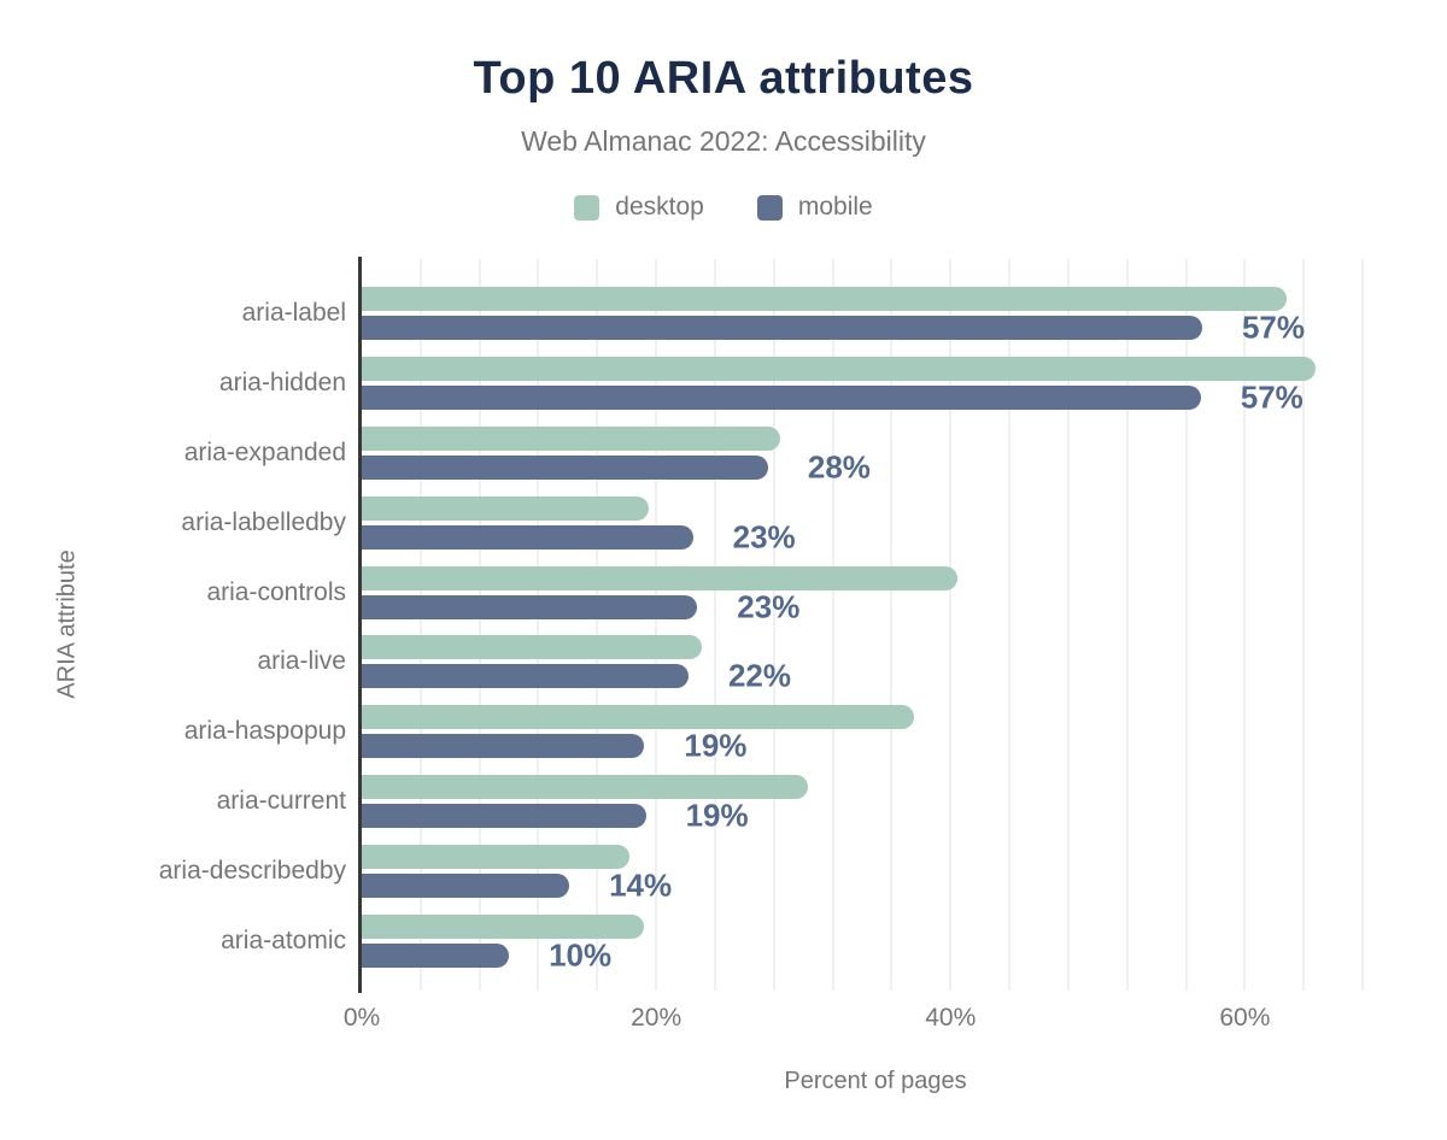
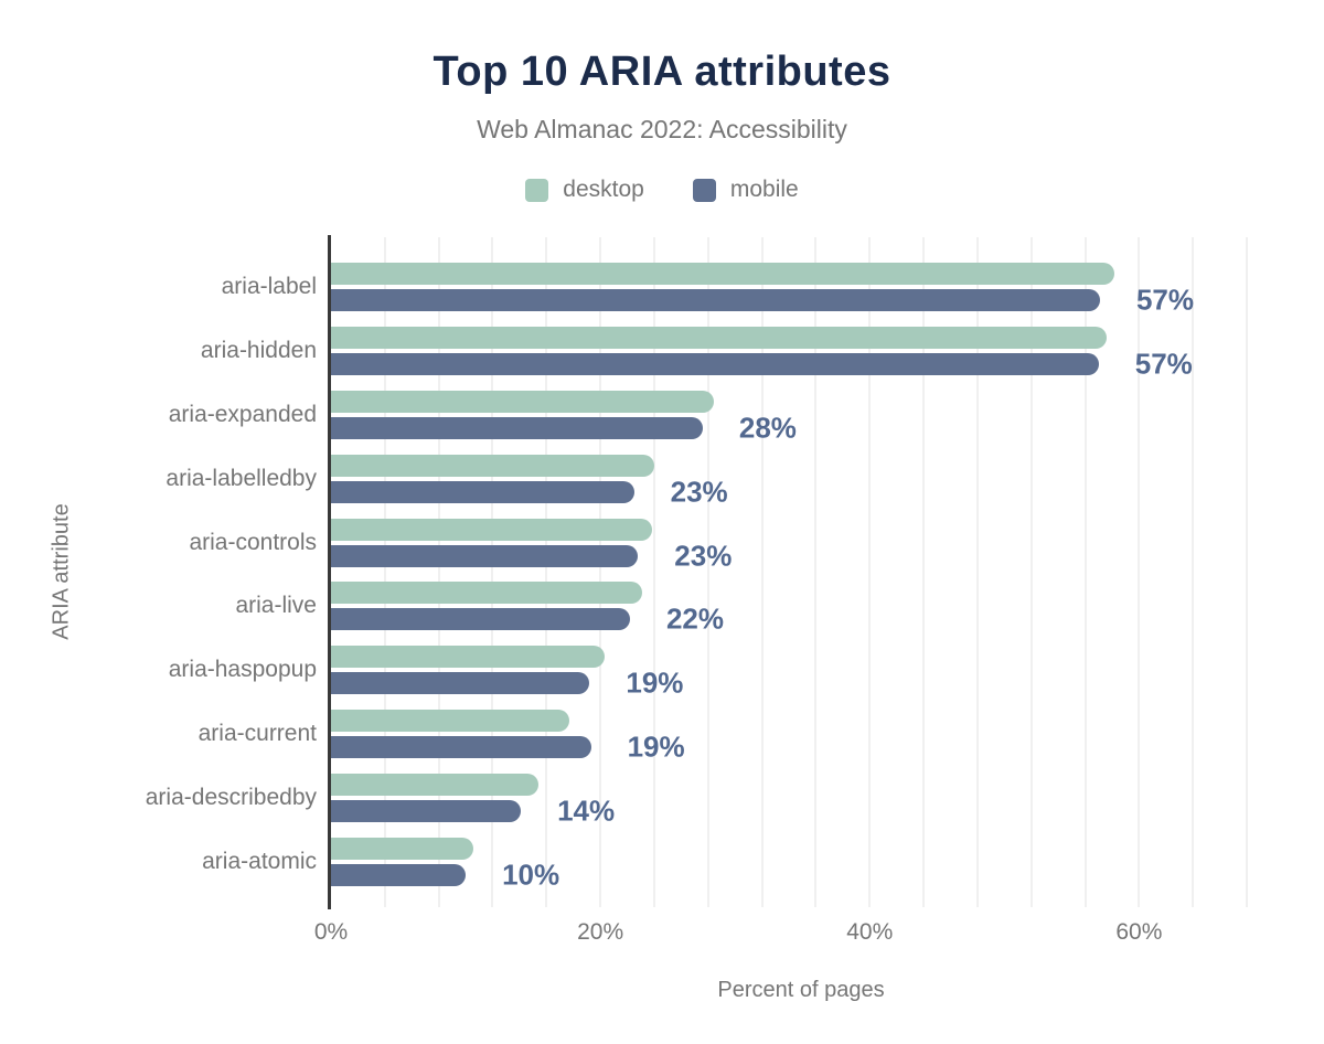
desktop/aria-label: 62.8% -> 58.2%
desktop/aria-hidden: 64.8% -> 57.6%
desktop/aria-labelledby: 19.5% -> 24.0%
desktop/aria-controls: 40.5% -> 23.8%
desktop/aria-haspopup: 37.5% -> 20.3%
desktop/aria-current: 30.3% -> 17.7%
desktop/aria-describedby: 18.2% -> 15.4%
desktop/aria-atomic: 19.2% -> 10.6%
